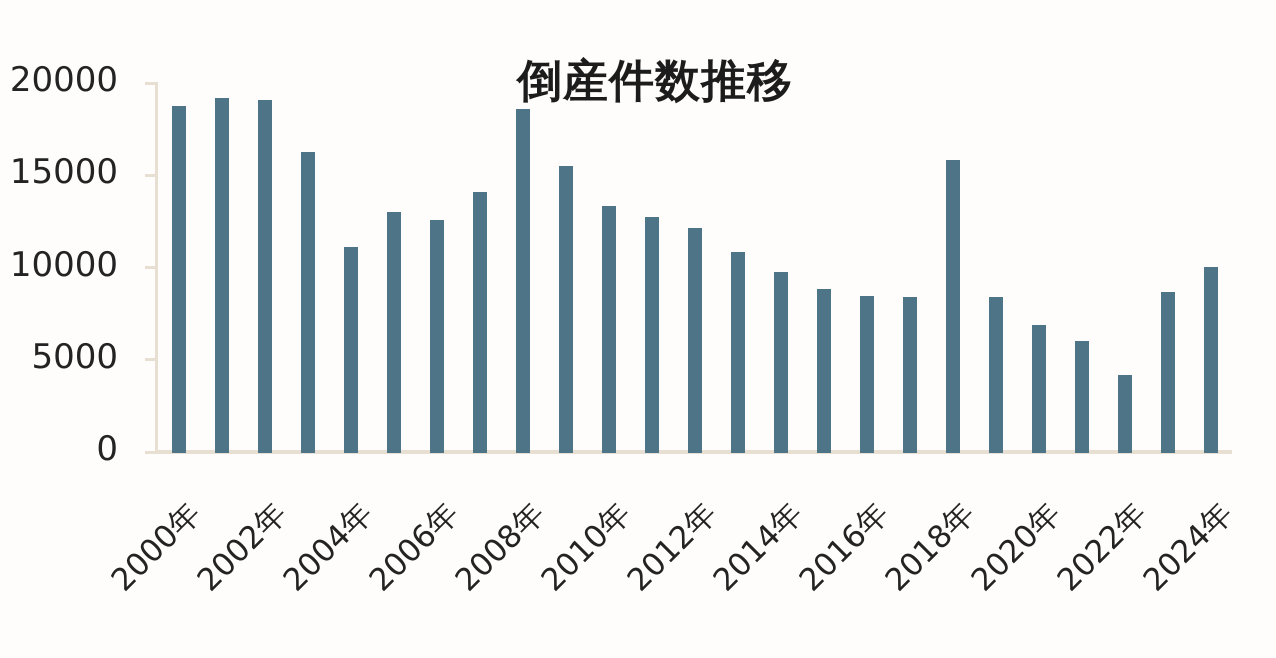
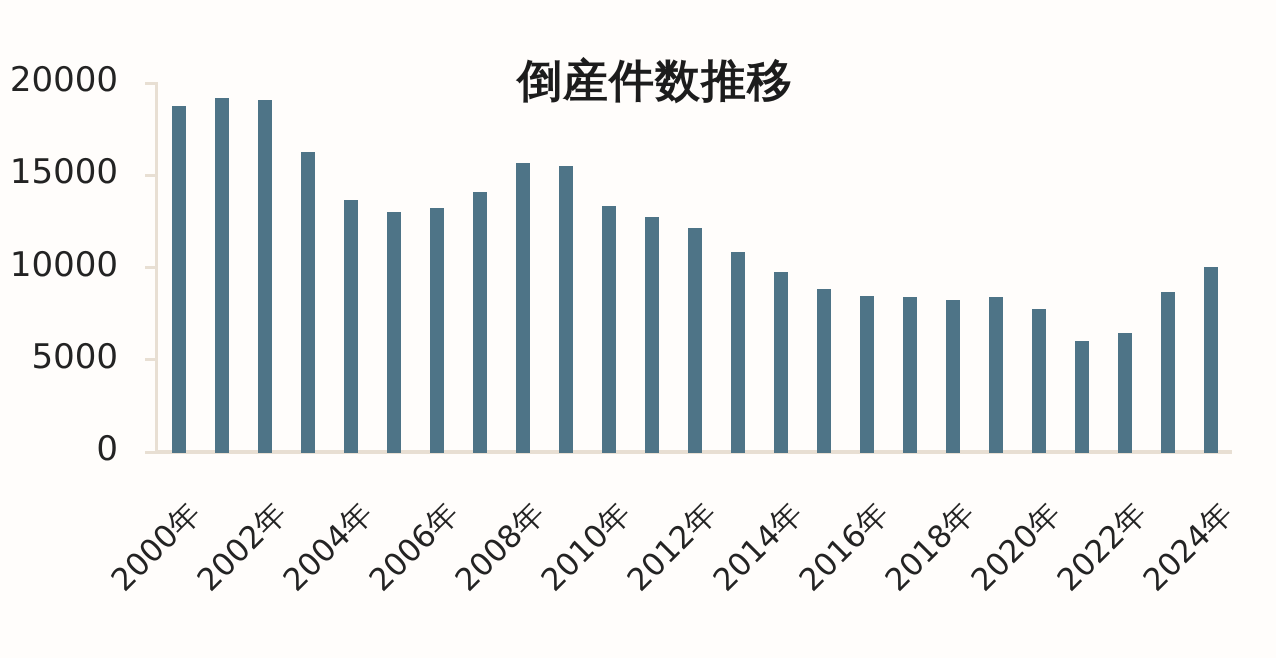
2004年: 11100 -> 13700
2006年: 12600 -> 13200
2008年: 18600 -> 15600
2018年: 15800 -> 8200
2020年: 6900 -> 7800
2022年: 4200 -> 6400
